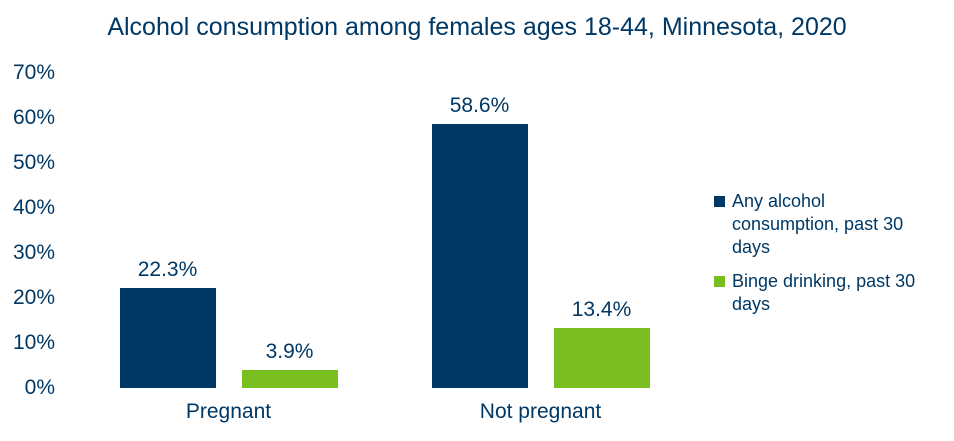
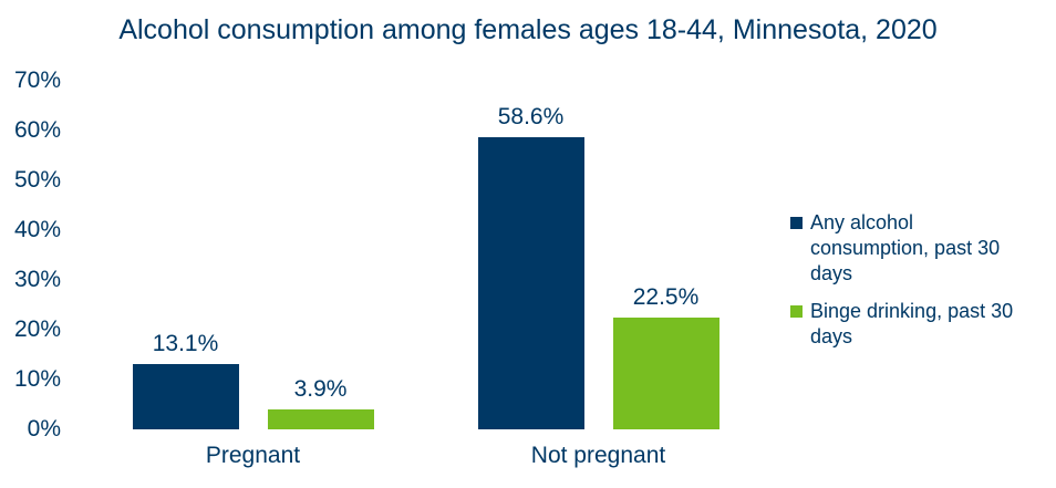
Any alcohol consumption, past 30 days/Pregnant: 22.3% -> 13.1%
Binge drinking, past 30 days/Not pregnant: 13.4% -> 22.5%
